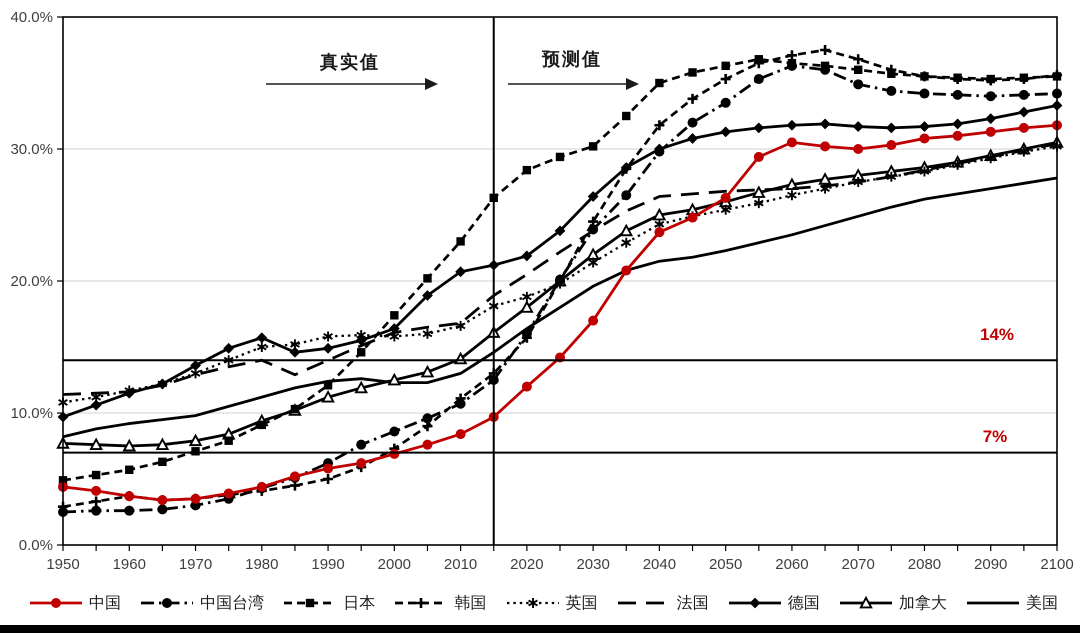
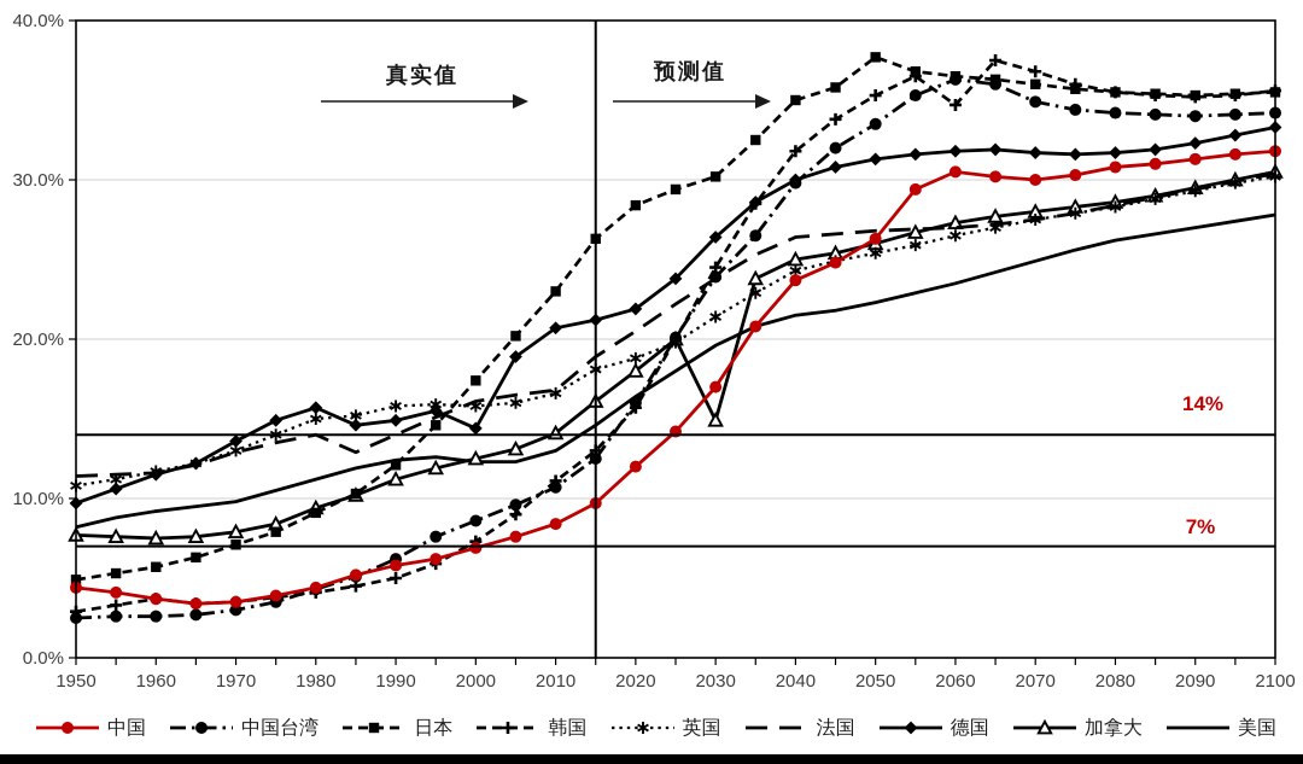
德国/2000: 16.4% -> 14.4%
加拿大/2030: 22.0% -> 14.9%
日本/2050: 36.3% -> 37.7%
韩国/2060: 37.1% -> 34.7%
